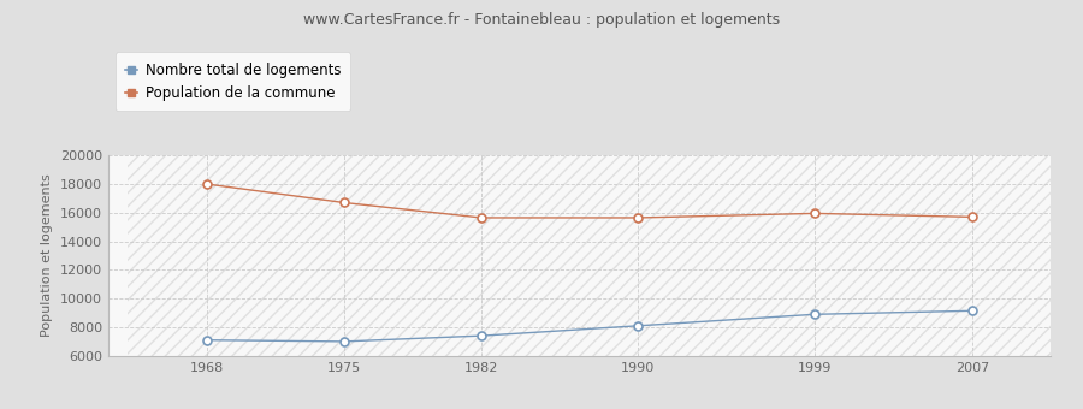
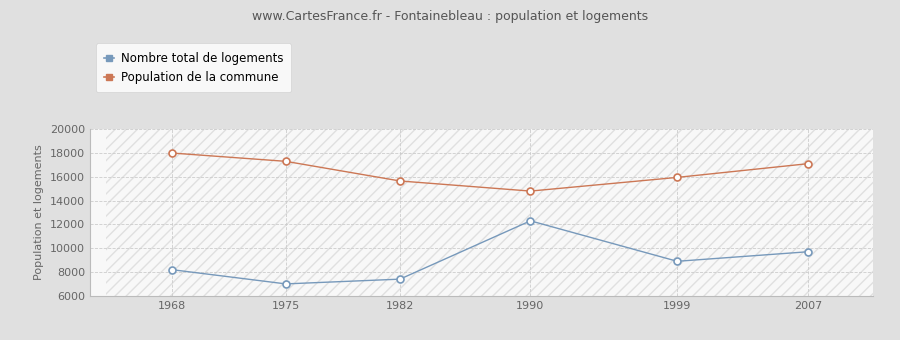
Nombre total de logements/1968: 7100 -> 8200
Population de la commune/1975: 16700 -> 17300
Nombre total de logements/1990: 8100 -> 12300
Population de la commune/1990: 15600 -> 14800
Nombre total de logements/2007: 9200 -> 9700
Population de la commune/2007: 15700 -> 17100
